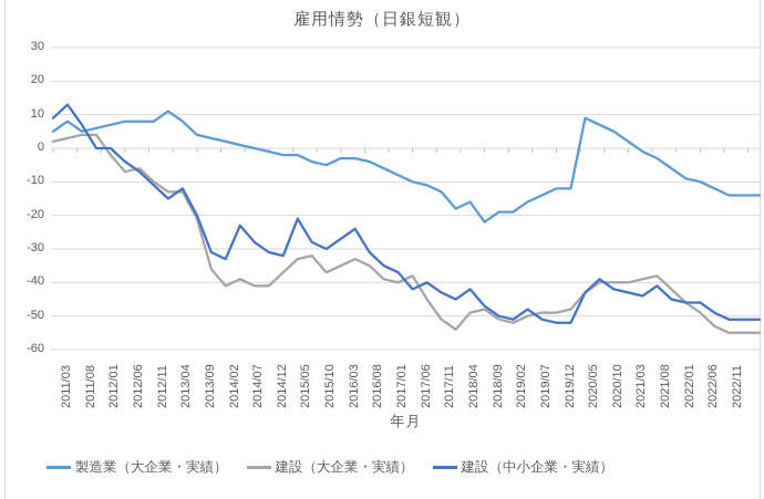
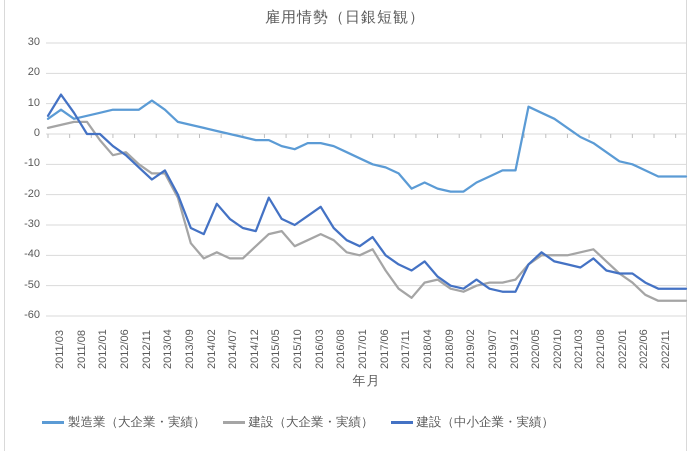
建設（中小企業・実績）/2011/03: 9 -> 6
建設（中小企業・実績）/2017/06: -42 -> -34
製造業（大企業・実績）/2018/09: -22 -> -18
